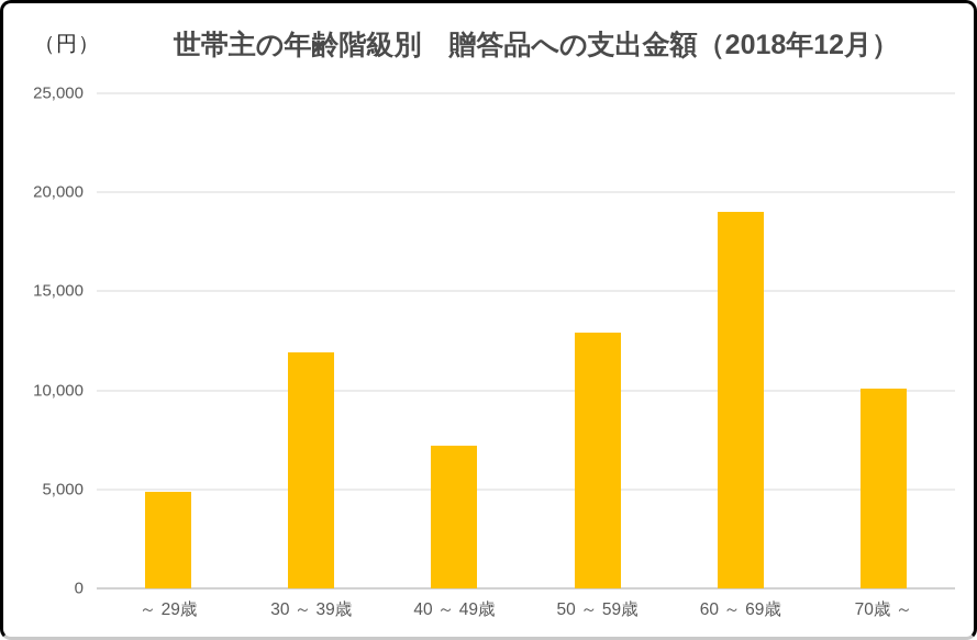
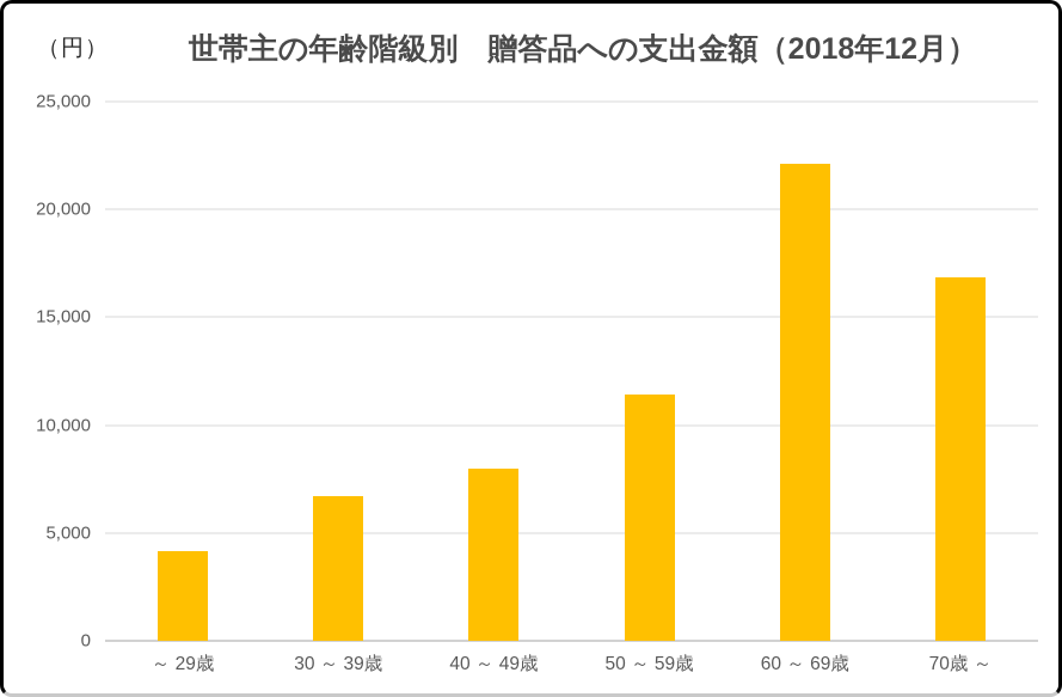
～ 29歳: 4900 -> 4200
30 ～ 39歳: 11900 -> 6700
40 ～ 49歳: 7200 -> 8000
50 ～ 59歳: 12900 -> 11400
60 ～ 69歳: 19000 -> 22100
70歳 ～: 10100 -> 16800
